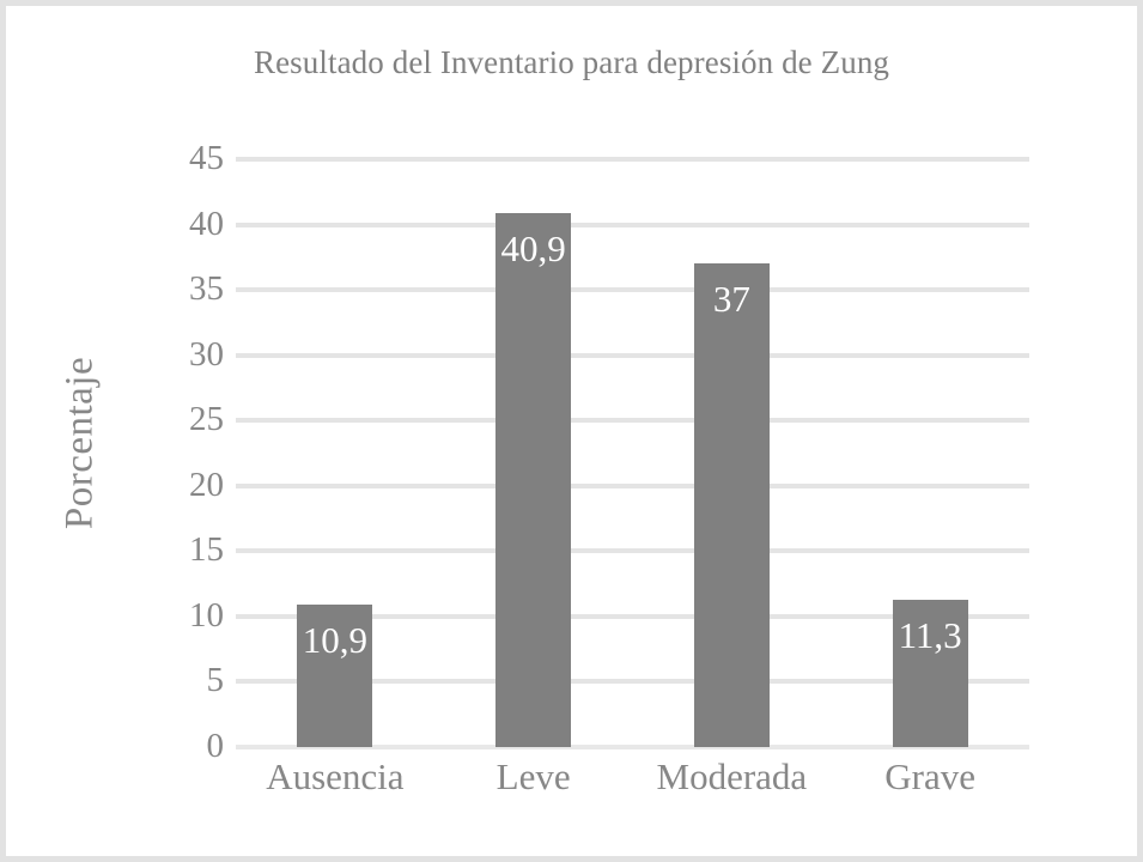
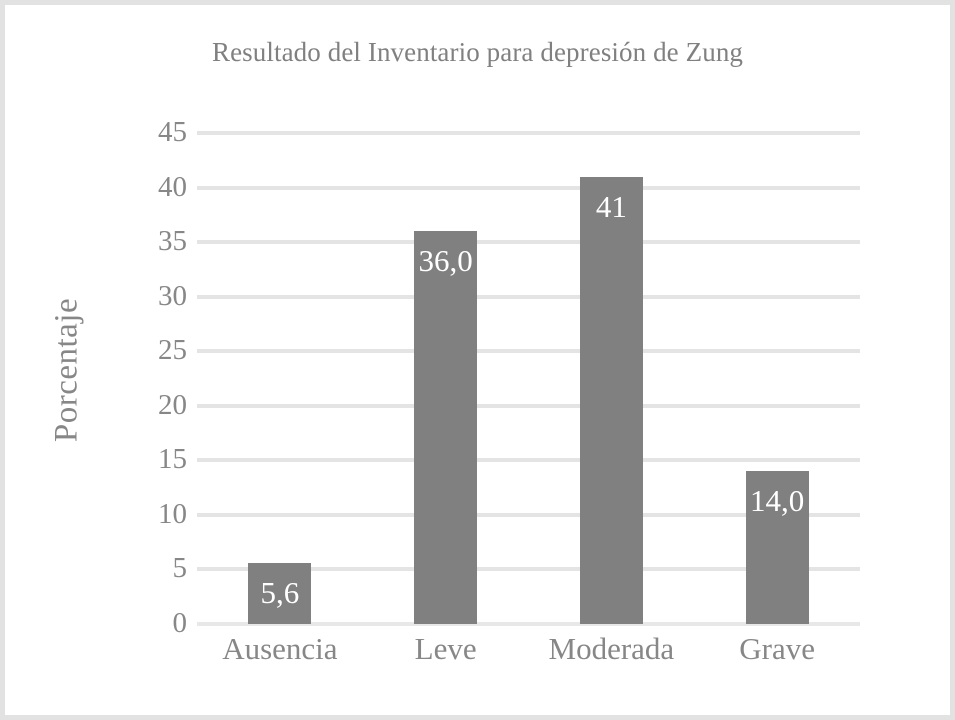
Ausencia: 10,9 -> 5,6
Leve: 40,9 -> 36,0
Moderada: 37 -> 41
Grave: 11,3 -> 14,0
